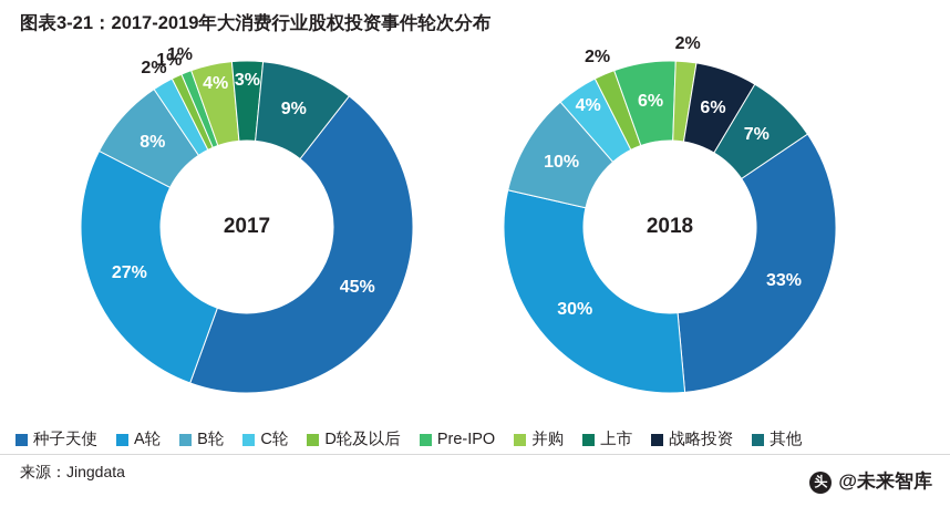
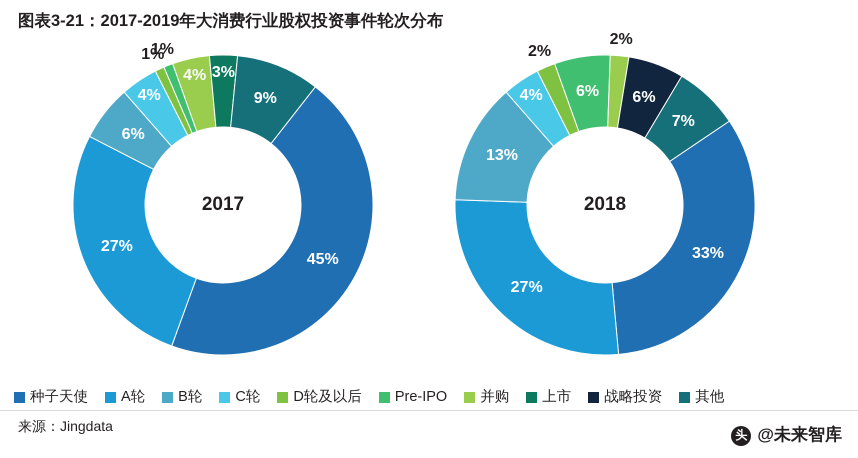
2017/B轮: 8% -> 6%
2017/C轮: 2% -> 4%
2018/A轮: 30% -> 27%
2018/B轮: 10% -> 13%
